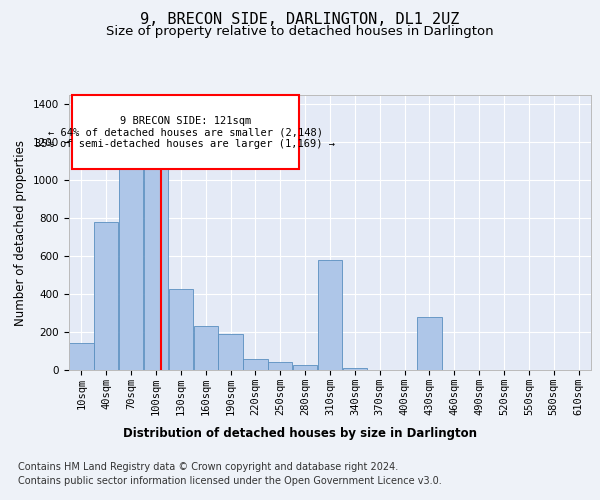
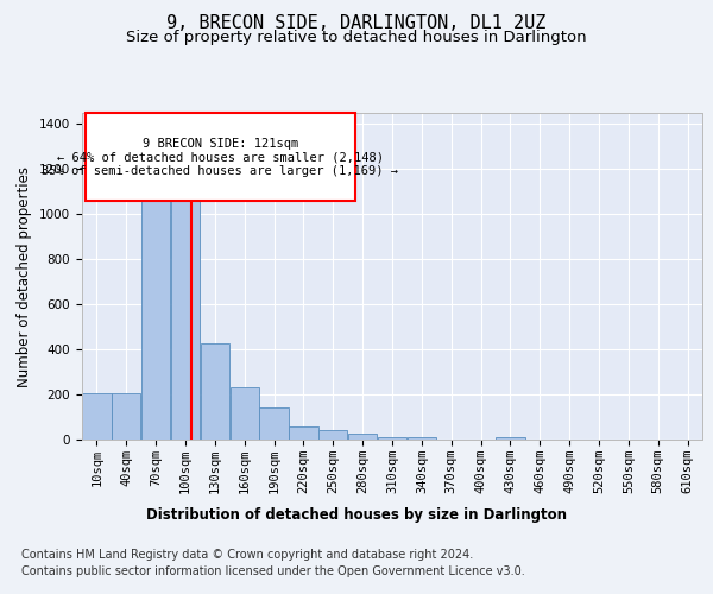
10sqm: 140 -> 210
40sqm: 780 -> 210
190sqm: 190 -> 140
310sqm: 580 -> 10
430sqm: 280 -> 10
